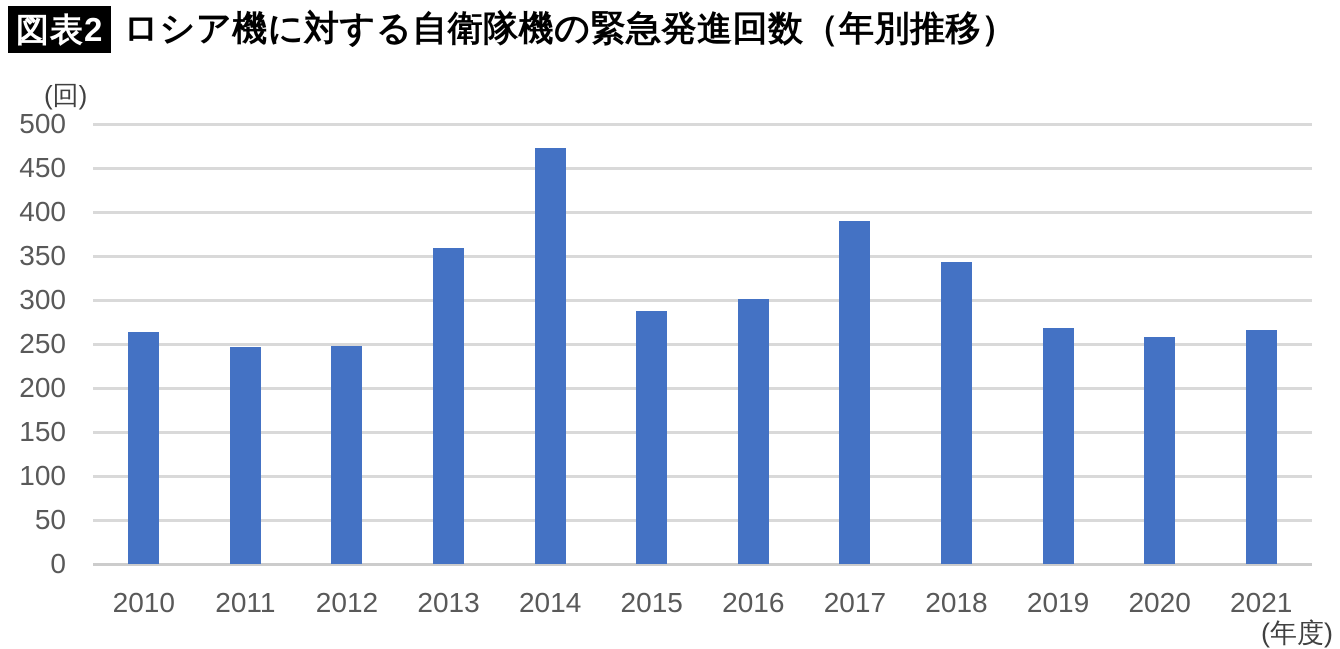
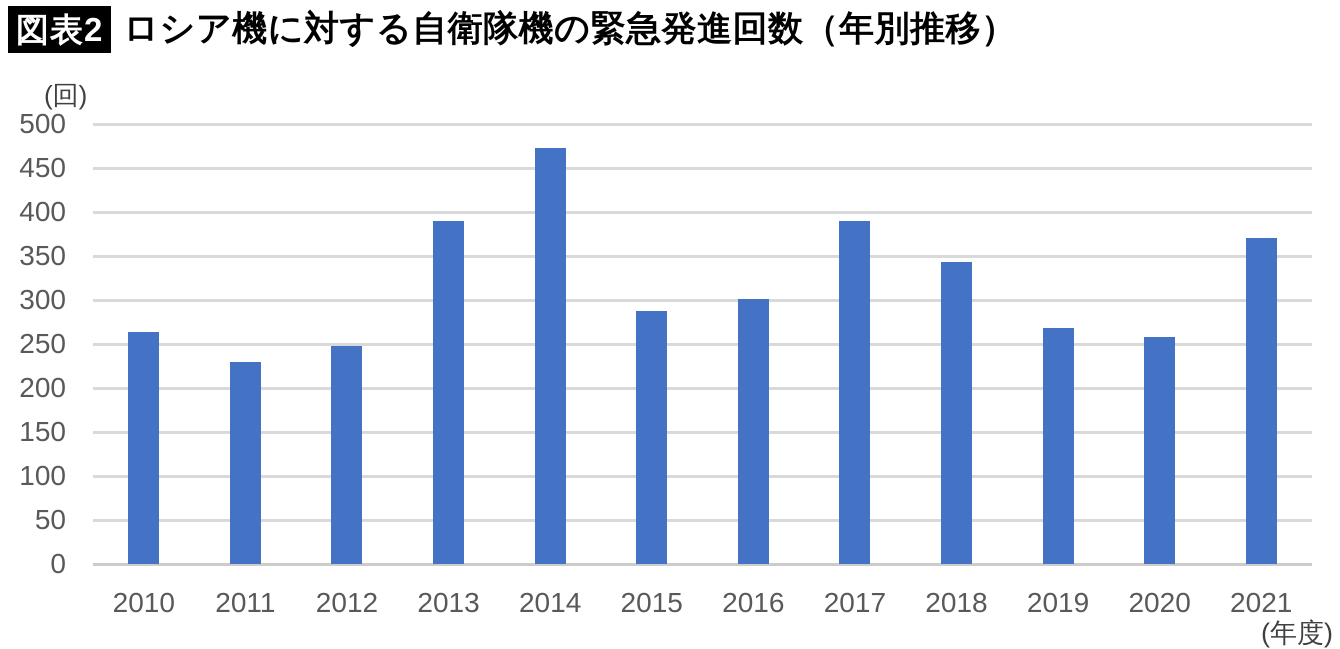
2011: 250 -> 230
2013: 360 -> 390
2021: 270 -> 370
